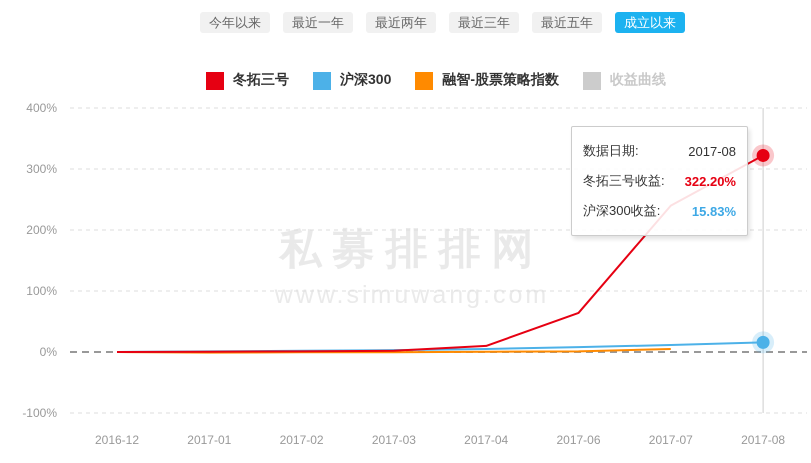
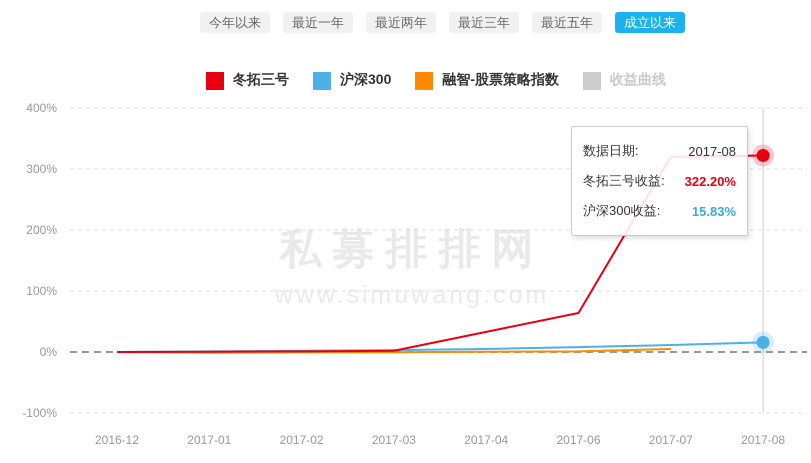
冬拓三号/2017-04: 10% -> 30%
冬拓三号/2017-07: 240% -> 320%
